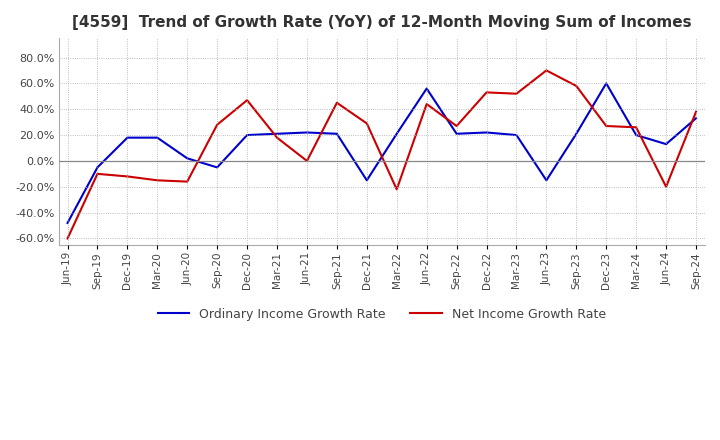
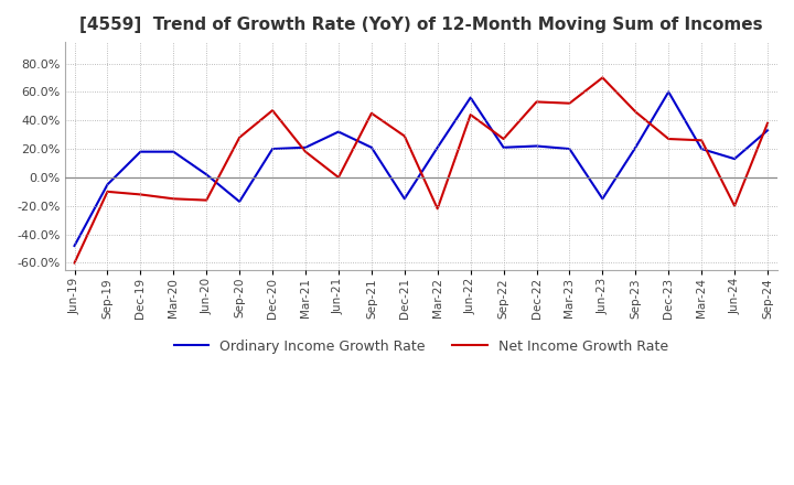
Ordinary Income Growth Rate/Sep-20: -5% -> -17%
Ordinary Income Growth Rate/Jun-21: 22% -> 32%
Net Income Growth Rate/Sep-23: 58% -> 46%
